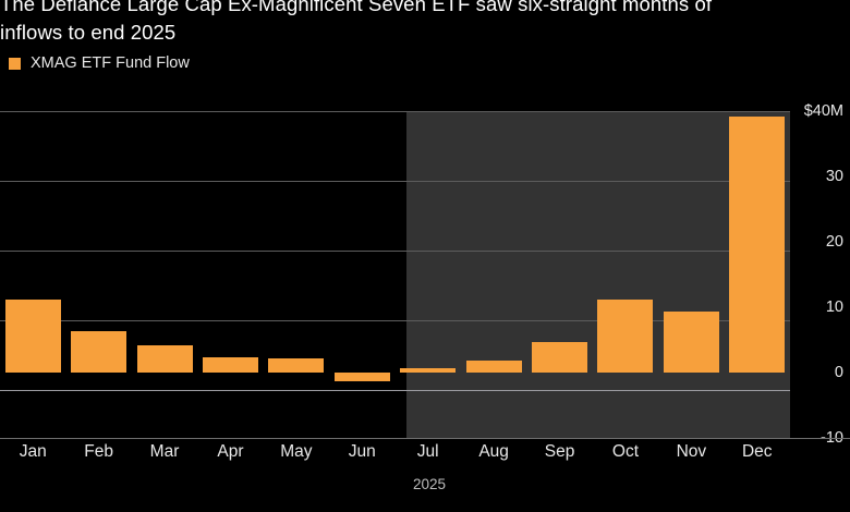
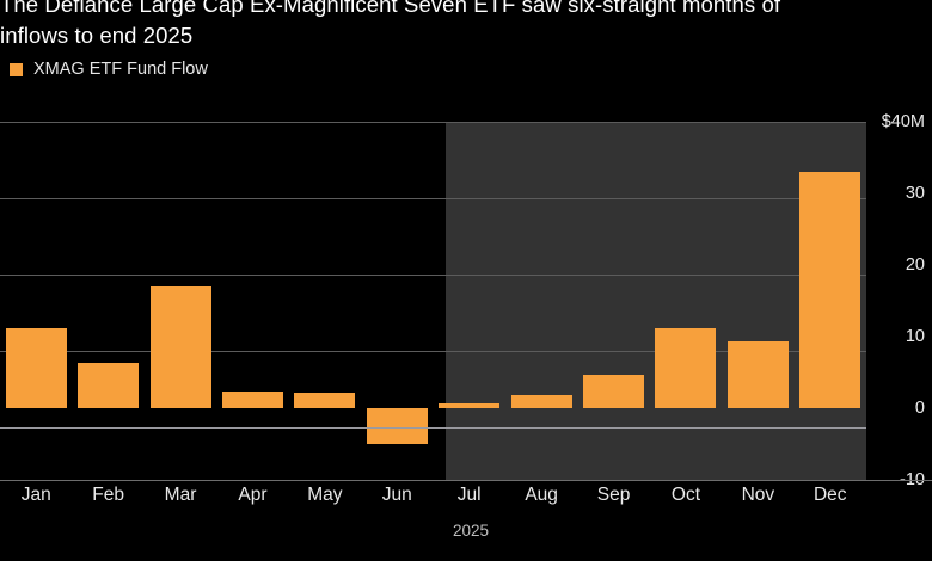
Mar: $4M -> $17M
Jun: -$1M -> -$5M
Dec: $39M -> $33M
